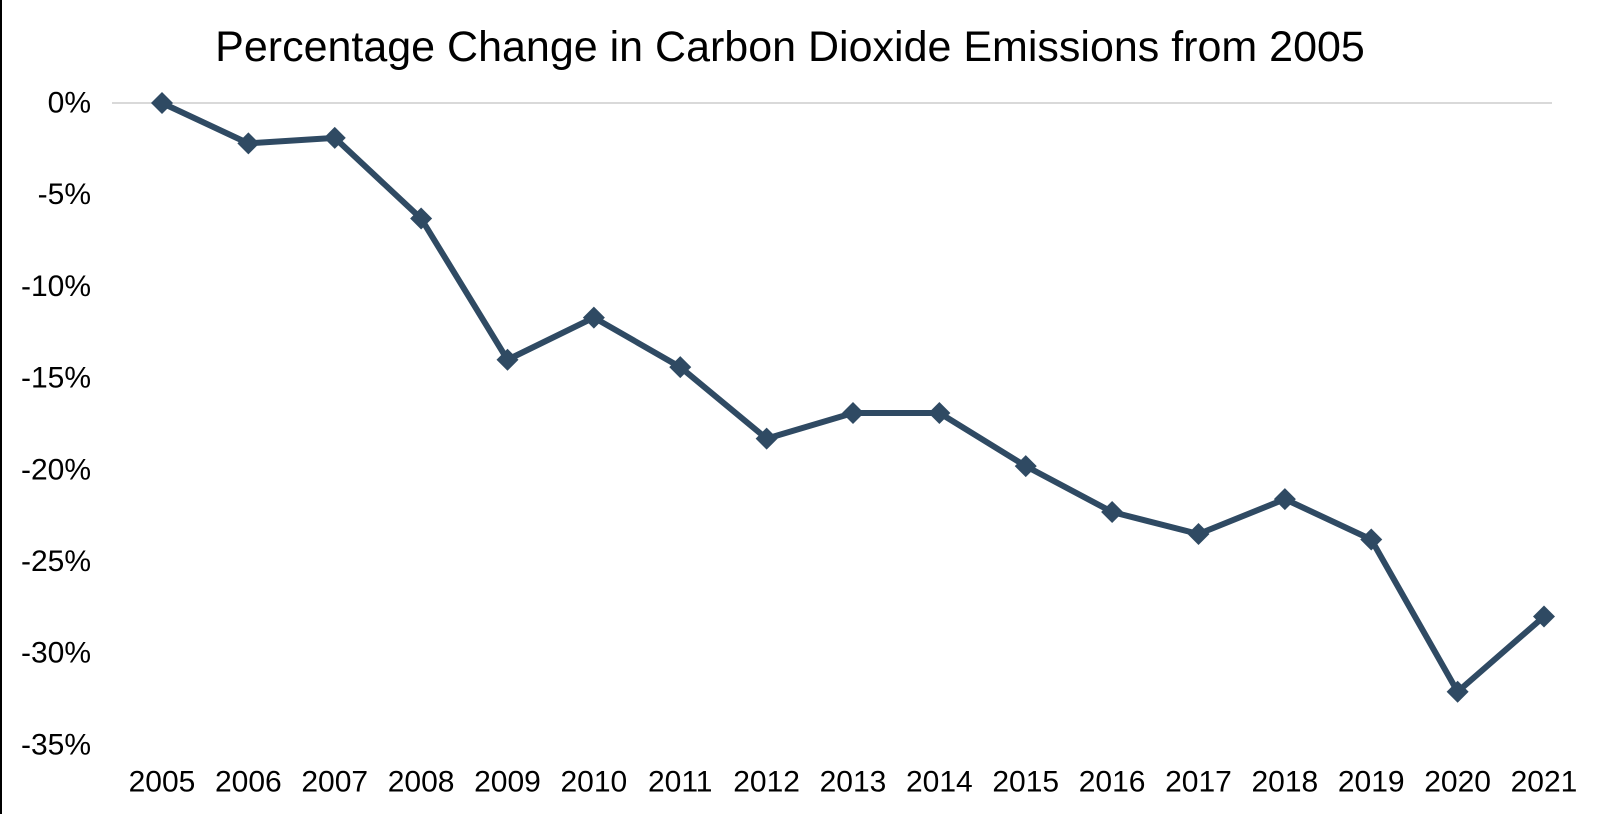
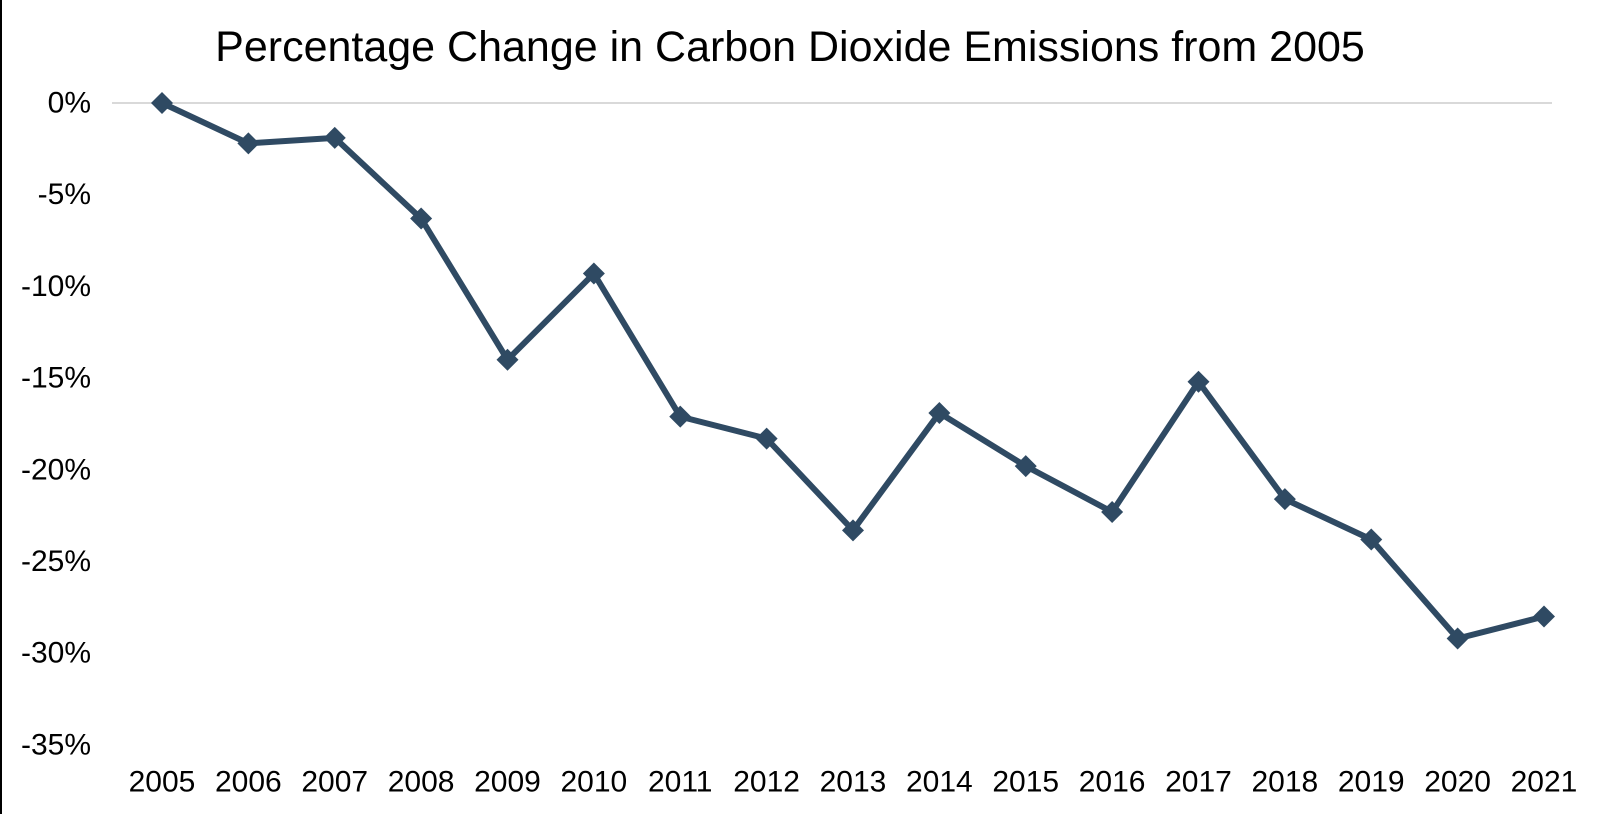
2010: -11.7% -> -9.3%
2011: -14.4% -> -17.1%
2013: -16.9% -> -23.3%
2017: -23.5% -> -15.2%
2020: -32.1% -> -29.2%
